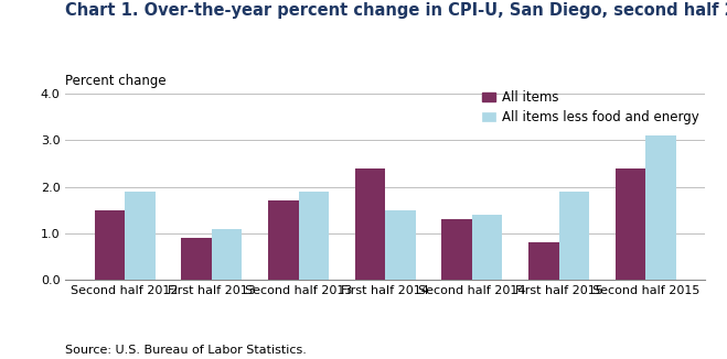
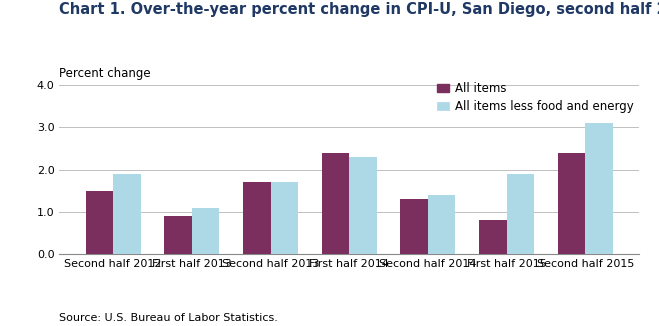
All items less food and energy/Second half 2013: 1.9 -> 1.7
All items less food and energy/First half 2014: 1.5 -> 2.3
